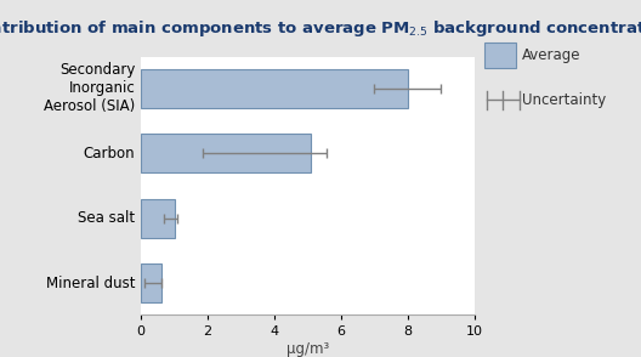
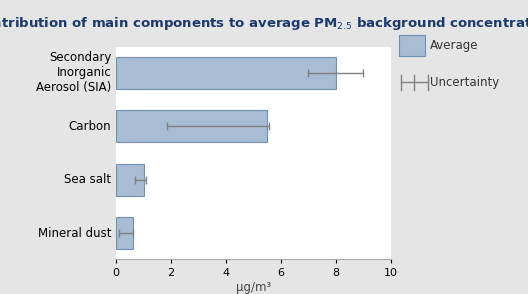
Carbon: 5.1 -> 5.5
